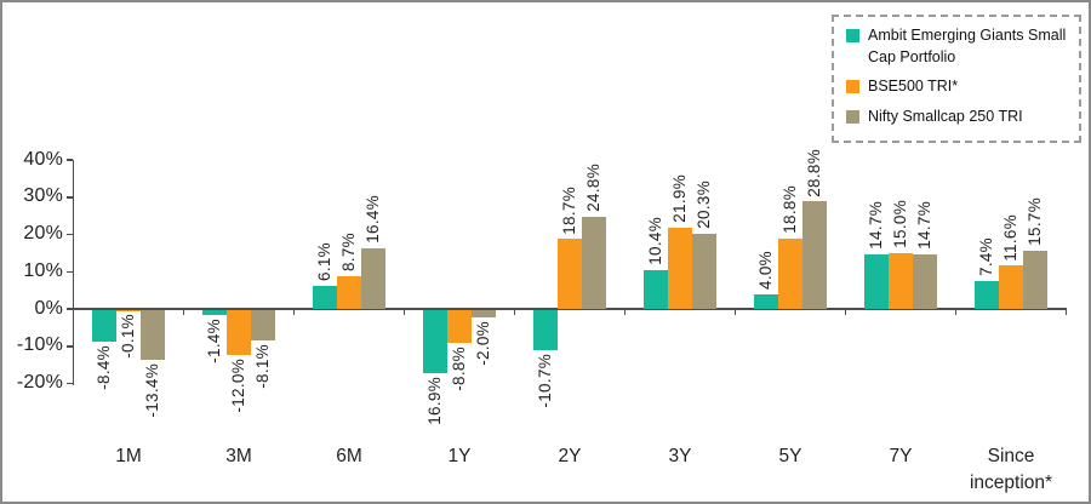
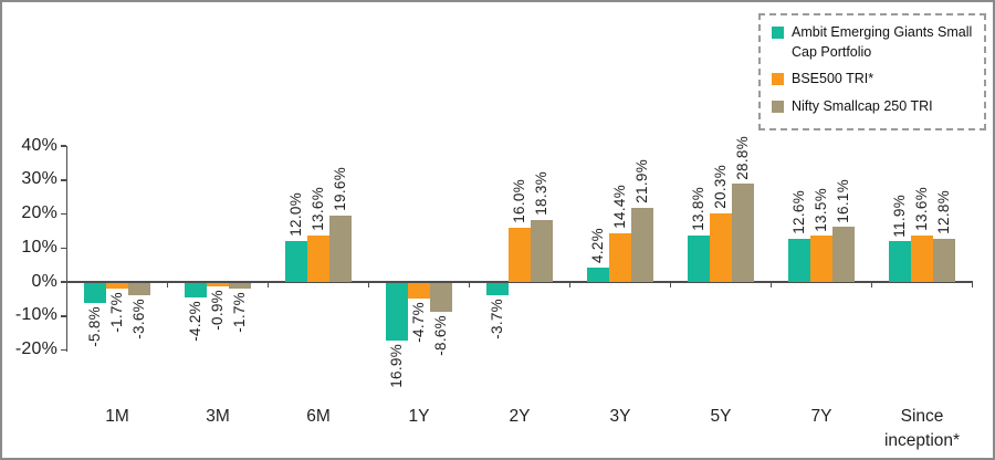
Ambit Emerging Giants Small Cap Portfolio/1M: -8.4% -> -5.8%
BSE500 TRI*/1M: -0.1% -> -1.7%
Nifty Smallcap 250 TRI/1M: -13.4% -> -3.6%
Ambit Emerging Giants Small Cap Portfolio/3M: -1.4% -> -4.2%
BSE500 TRI*/3M: -12.0% -> -0.9%
Nifty Smallcap 250 TRI/3M: -8.1% -> -1.7%
Ambit Emerging Giants Small Cap Portfolio/6M: 6.1% -> 12.0%
BSE500 TRI*/6M: 8.7% -> 13.6%
Nifty Smallcap 250 TRI/6M: 16.4% -> 19.6%
BSE500 TRI*/1Y: -8.8% -> -4.7%
Nifty Smallcap 250 TRI/1Y: -2.0% -> -8.6%
Ambit Emerging Giants Small Cap Portfolio/2Y: -10.7% -> -3.7%
BSE500 TRI*/2Y: 18.7% -> 16.0%
Nifty Smallcap 250 TRI/2Y: 24.8% -> 18.3%
Ambit Emerging Giants Small Cap Portfolio/3Y: 10.4% -> 4.2%
BSE500 TRI*/3Y: 21.9% -> 14.4%
Nifty Smallcap 250 TRI/3Y: 20.3% -> 21.9%
Ambit Emerging Giants Small Cap Portfolio/5Y: 4.0% -> 13.8%
BSE500 TRI*/5Y: 18.8% -> 20.3%
Ambit Emerging Giants Small Cap Portfolio/7Y: 14.7% -> 12.6%
BSE500 TRI*/7Y: 15.0% -> 13.5%
Nifty Smallcap 250 TRI/7Y: 14.7% -> 16.1%
Ambit Emerging Giants Small Cap Portfolio/Since inception*: 7.4% -> 11.9%
BSE500 TRI*/Since inception*: 11.6% -> 13.6%
Nifty Smallcap 250 TRI/Since inception*: 15.7% -> 12.8%
